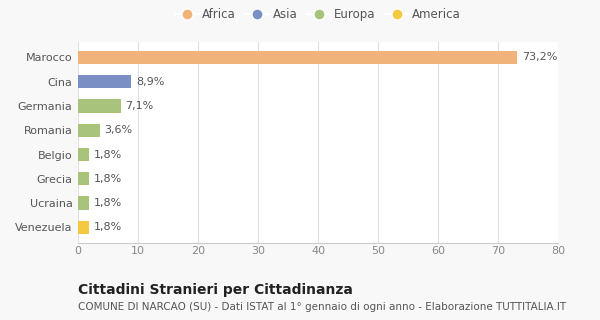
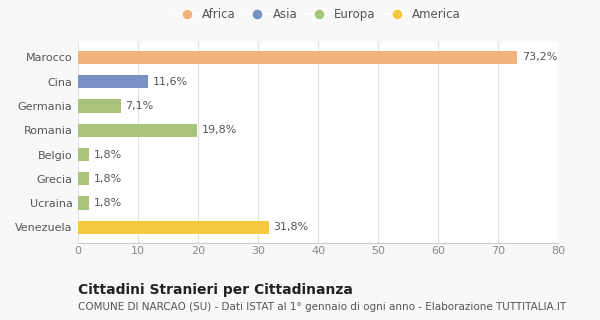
Cina: 8,9% -> 11,6%
Romania: 3,6% -> 19,8%
Venezuela: 1,8% -> 31,8%
